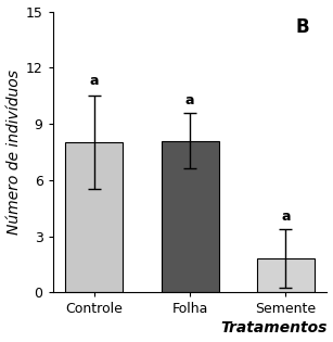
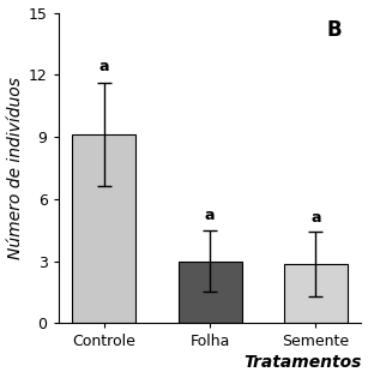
Controle: 8.0 -> 9.1
Folha: 8.1 -> 3.0
Semente: 1.8 -> 2.9
